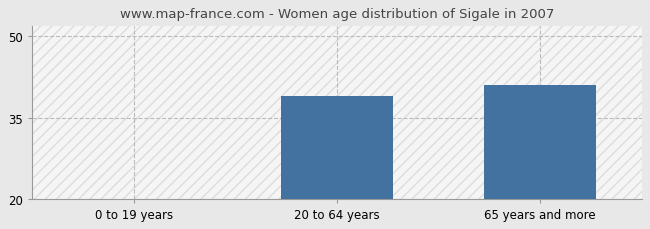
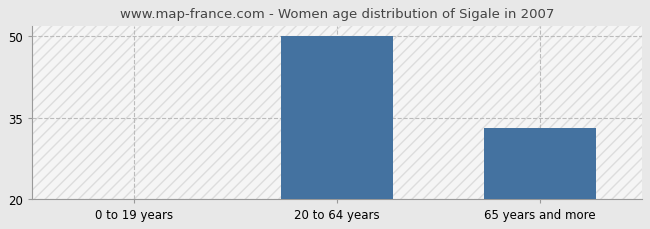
20 to 64 years: 39 -> 50
65 years and more: 41 -> 33
